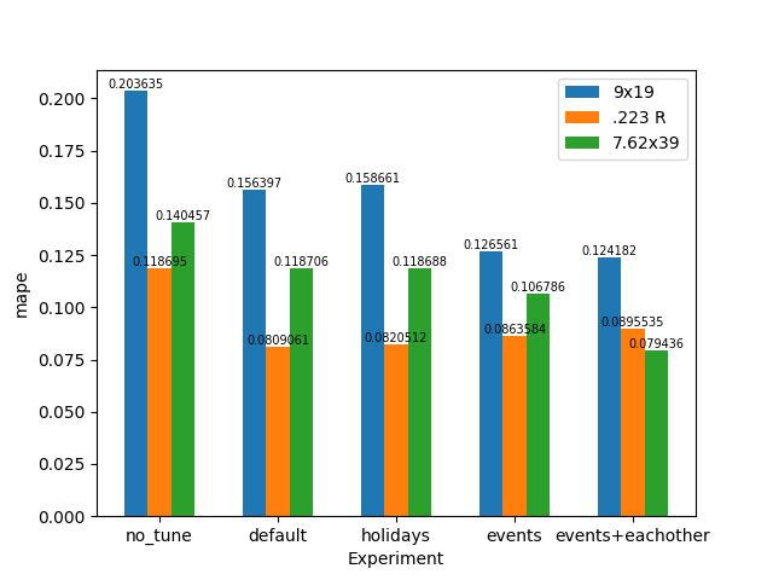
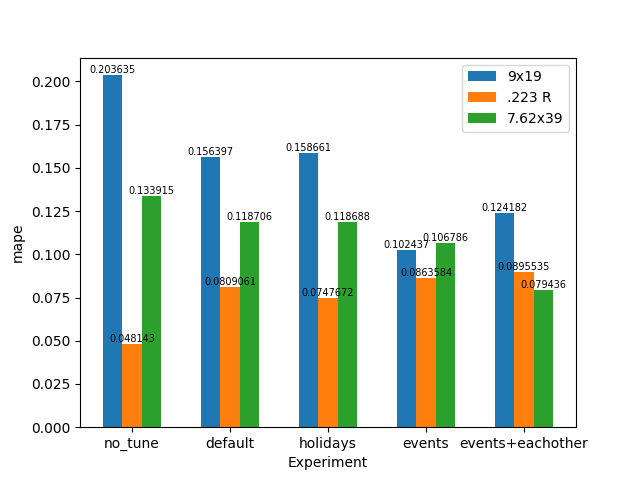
.223 R/no_tune: 0.118695 -> 0.048143
7.62x39/no_tune: 0.140457 -> 0.133915
.223 R/holidays: 0.0820512 -> 0.0747672
9x19/events: 0.126561 -> 0.102437
